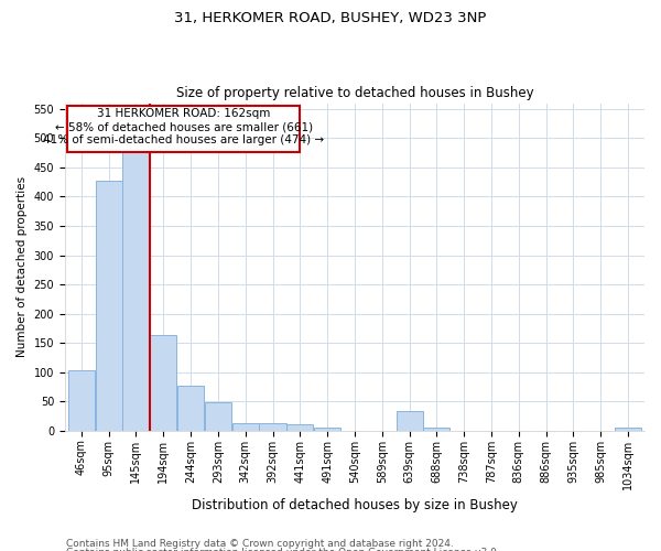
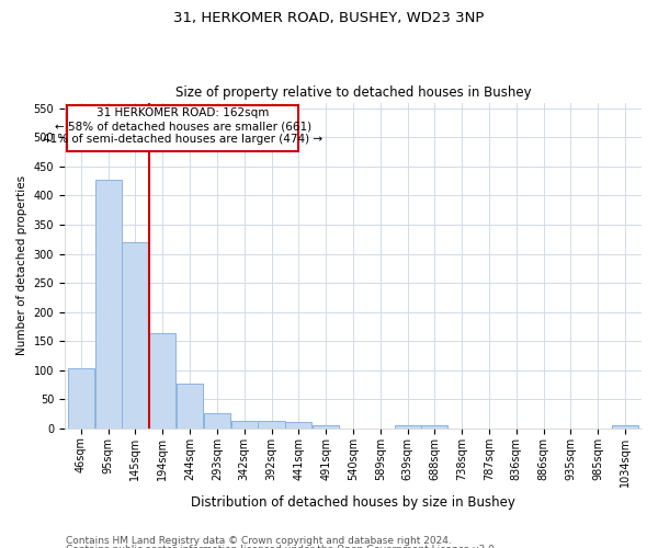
145sqm: 480 -> 320
293sqm: 48 -> 26
639sqm: 34 -> 5
